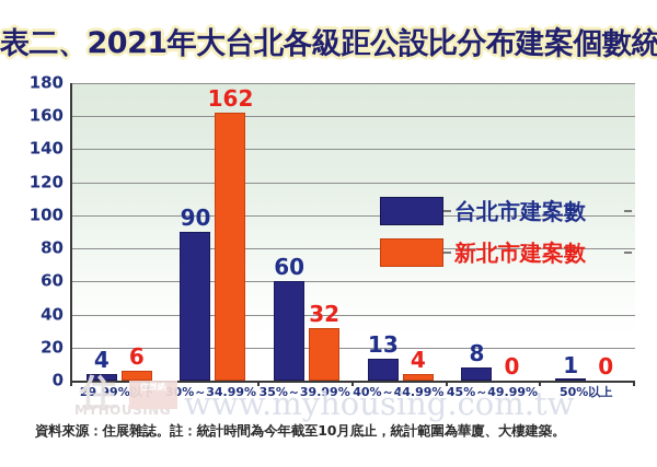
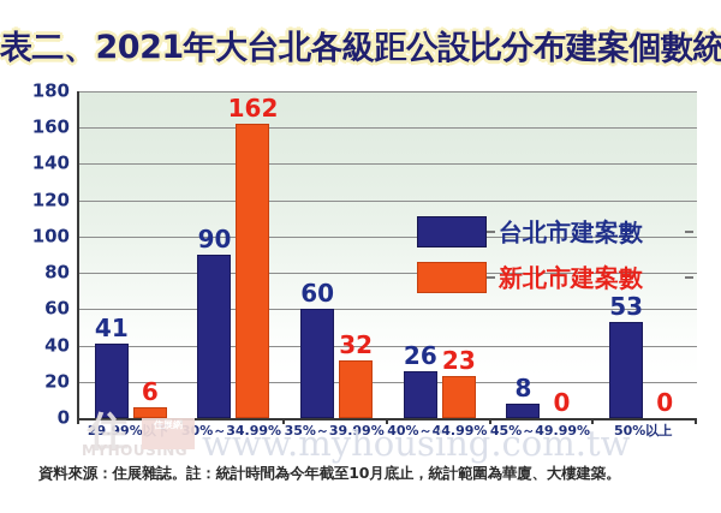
台北市建案數/29.99%以下: 4 -> 41
台北市建案數/40%～44.99%: 13 -> 26
新北市建案數/40%～44.99%: 4 -> 23
台北市建案數/50%以上: 1 -> 53
